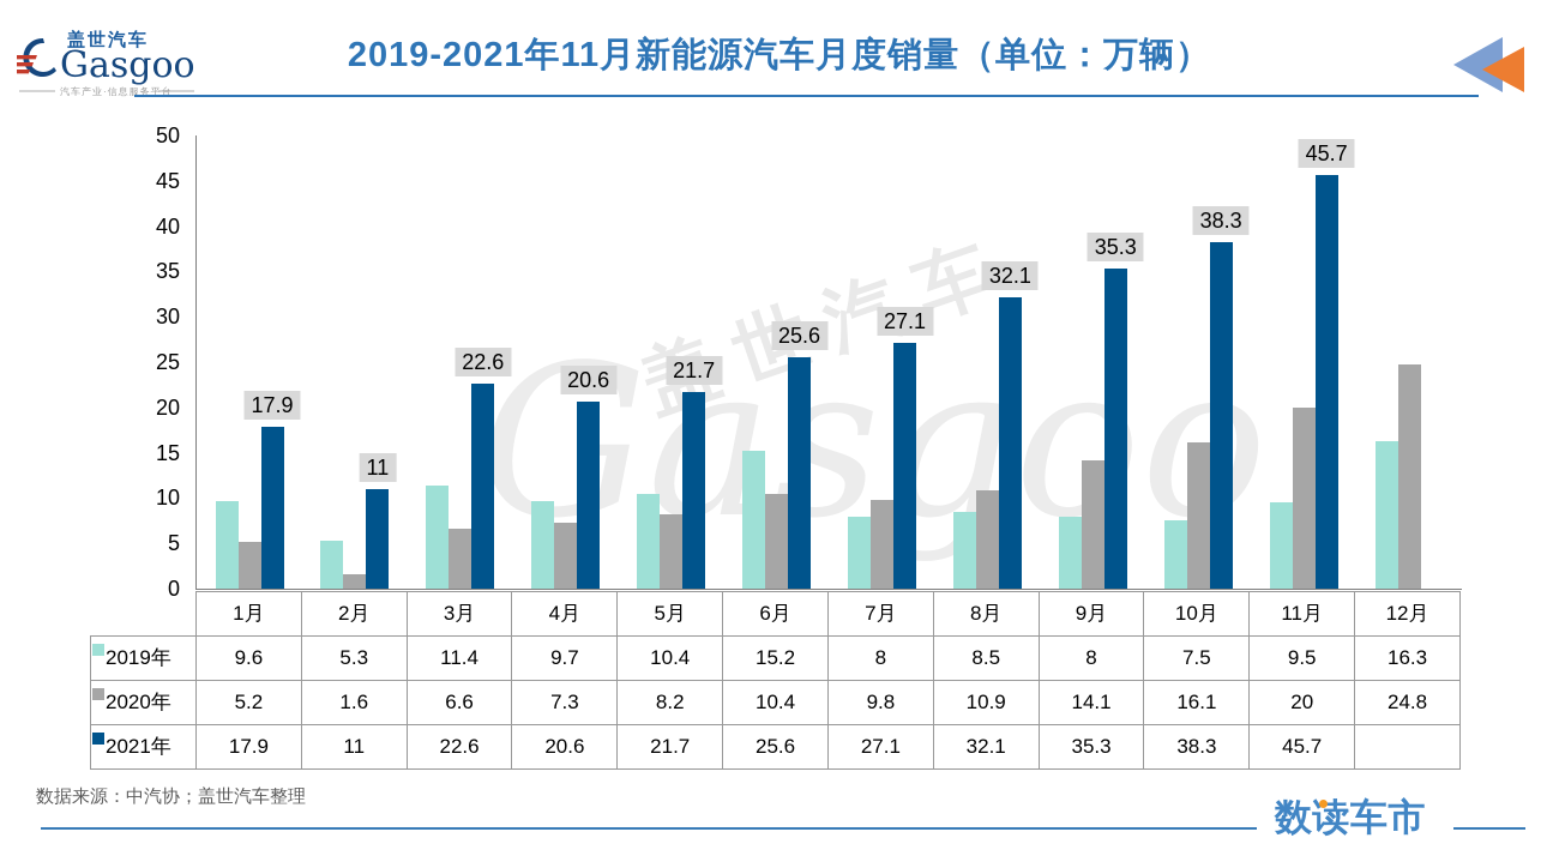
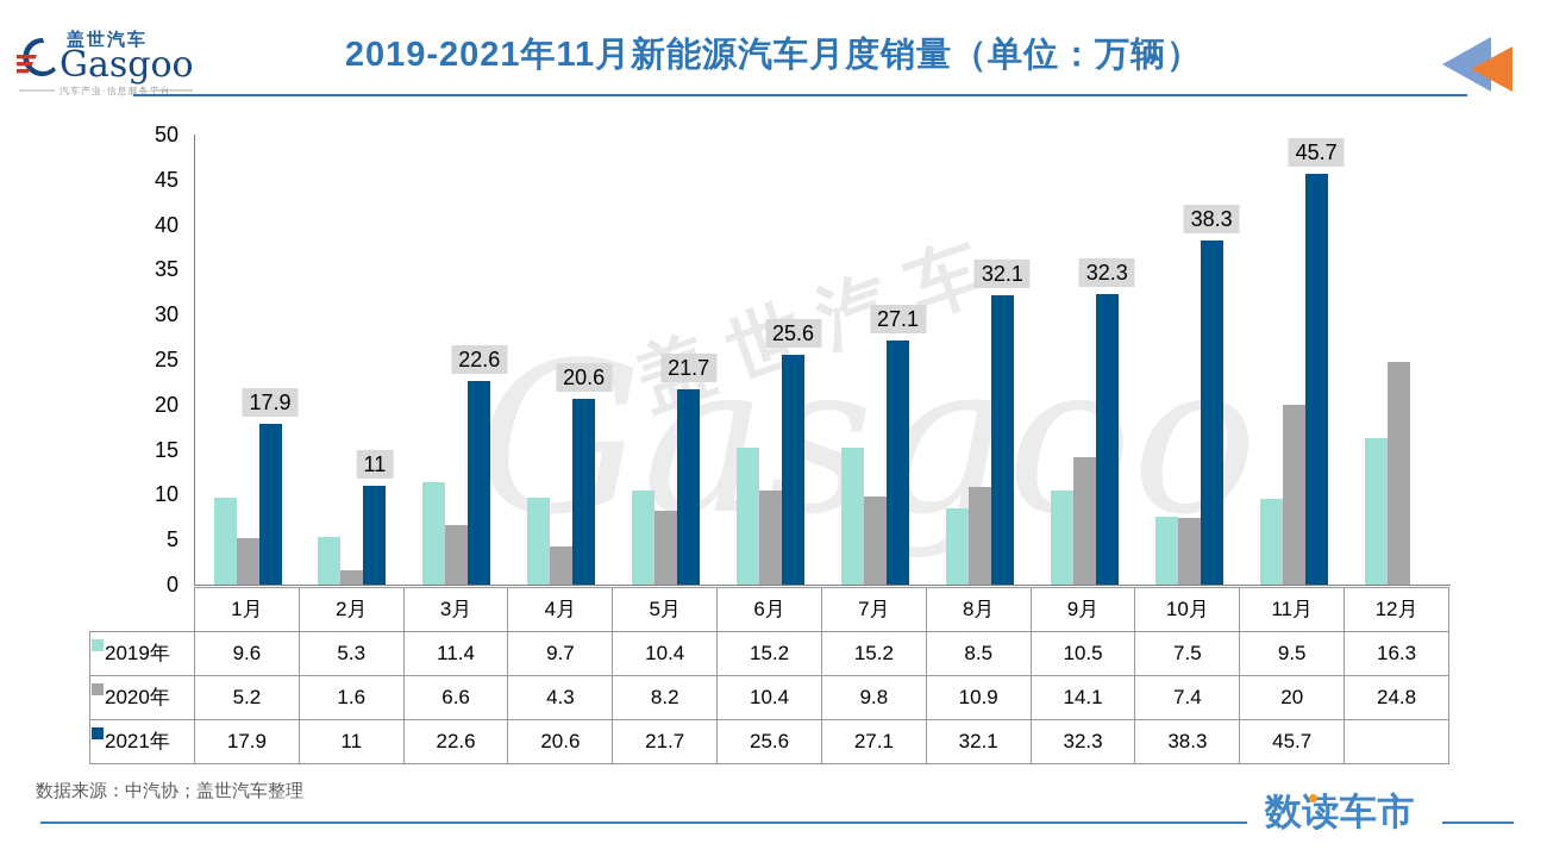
2020年/4月: 7.3 -> 4.3
2019年/7月: 8 -> 15.2
2019年/9月: 8 -> 10.5
2021年/9月: 35.3 -> 32.3
2020年/10月: 16.1 -> 7.4
